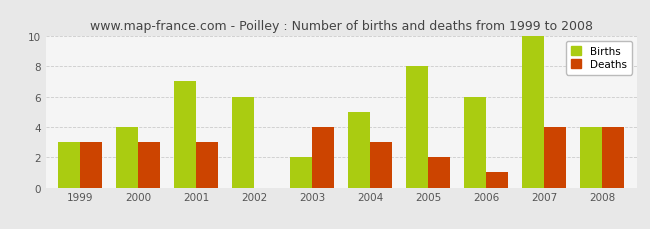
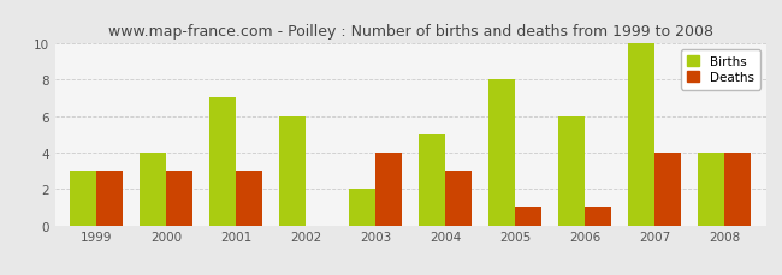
Deaths/2005: 2 -> 1
